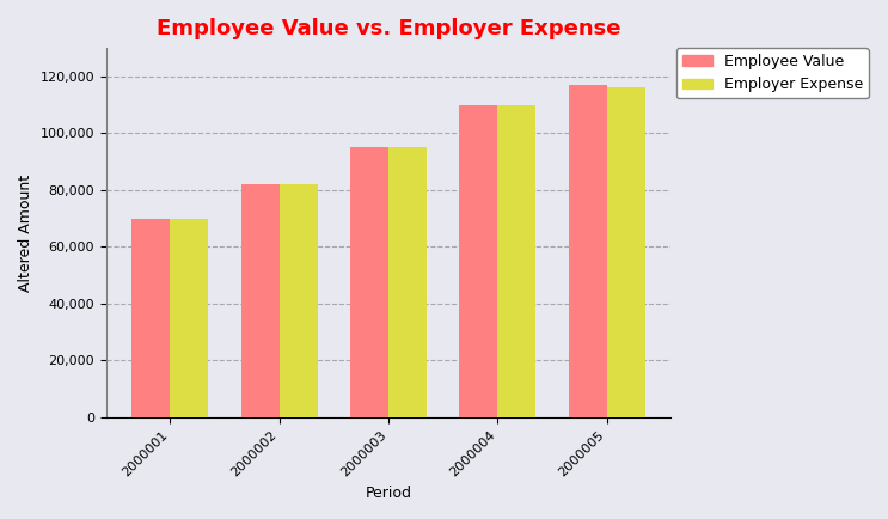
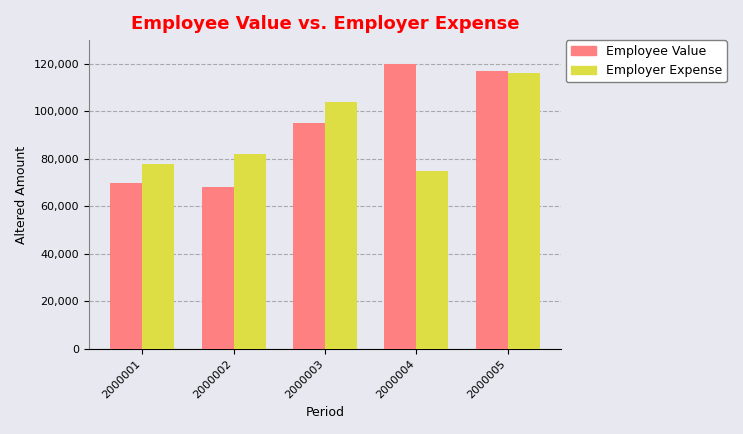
Employer Expense/2000001: 70,000 -> 78,000
Employee Value/2000002: 82,000 -> 68,000
Employer Expense/2000003: 95,000 -> 104,000
Employee Value/2000004: 110,000 -> 120,000
Employer Expense/2000004: 110,000 -> 75,000
